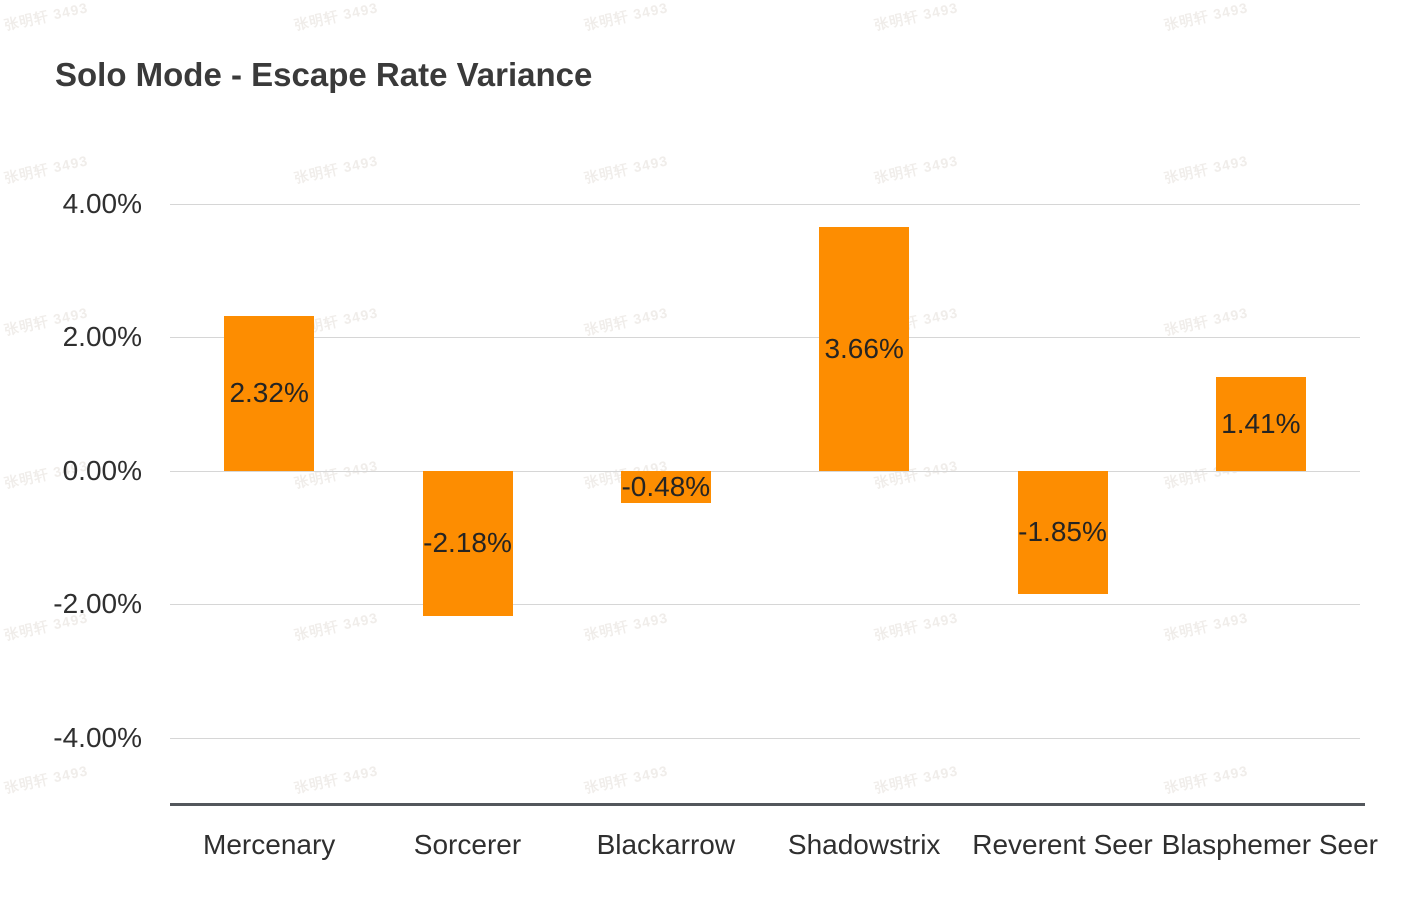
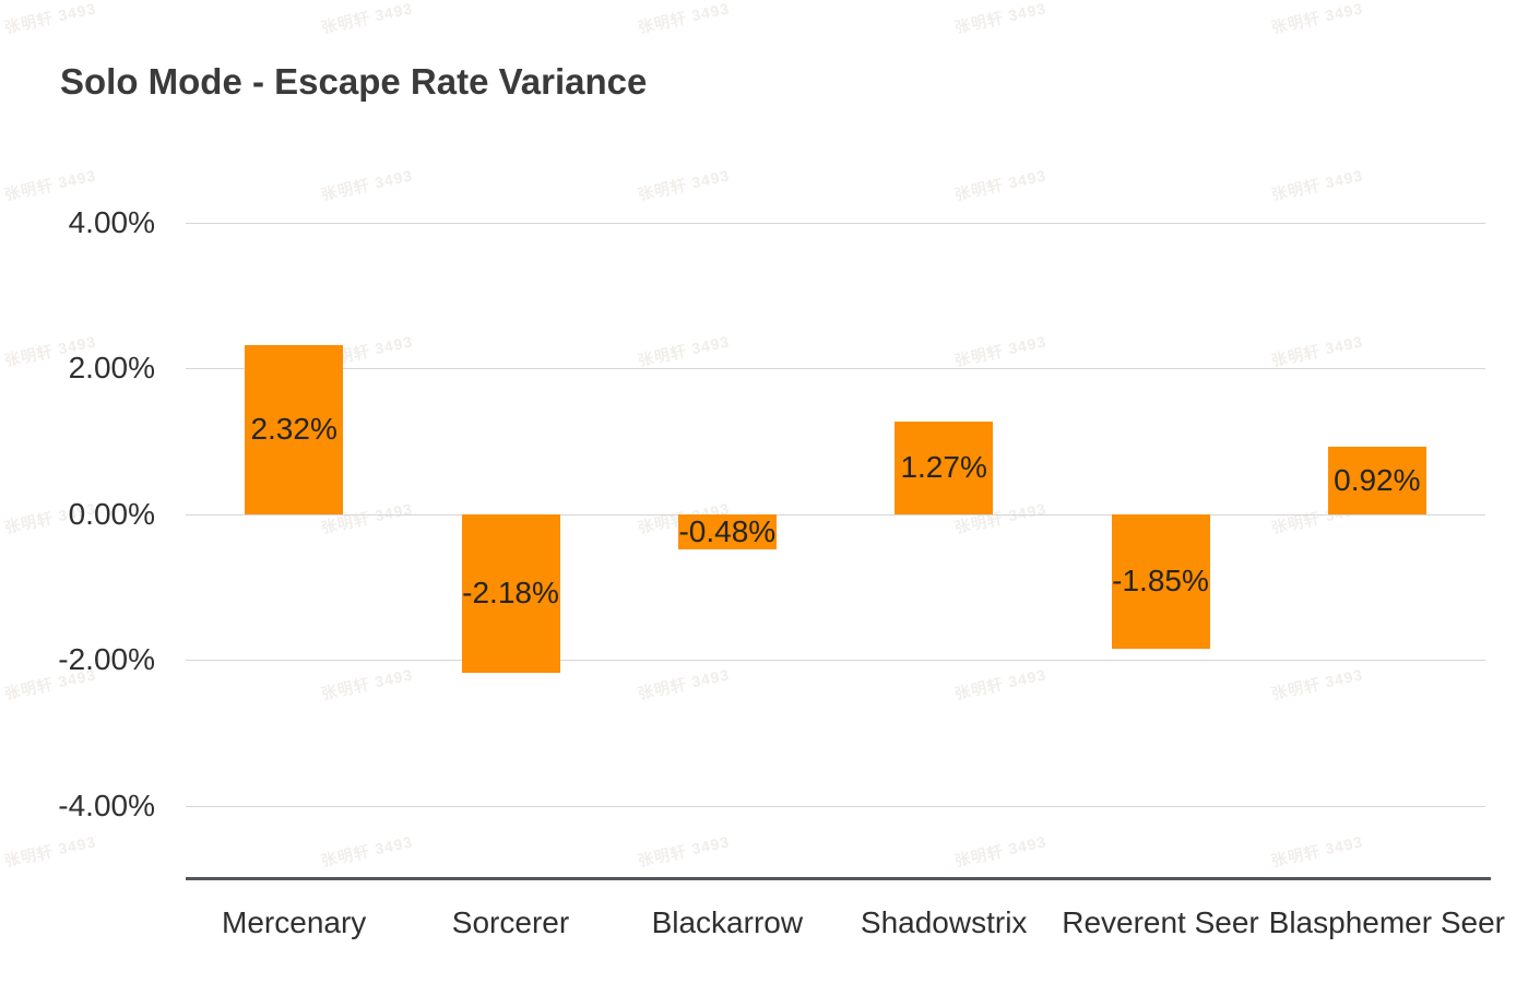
Shadowstrix: 3.66% -> 1.27%
Blasphemer Seer: 1.41% -> 0.92%
